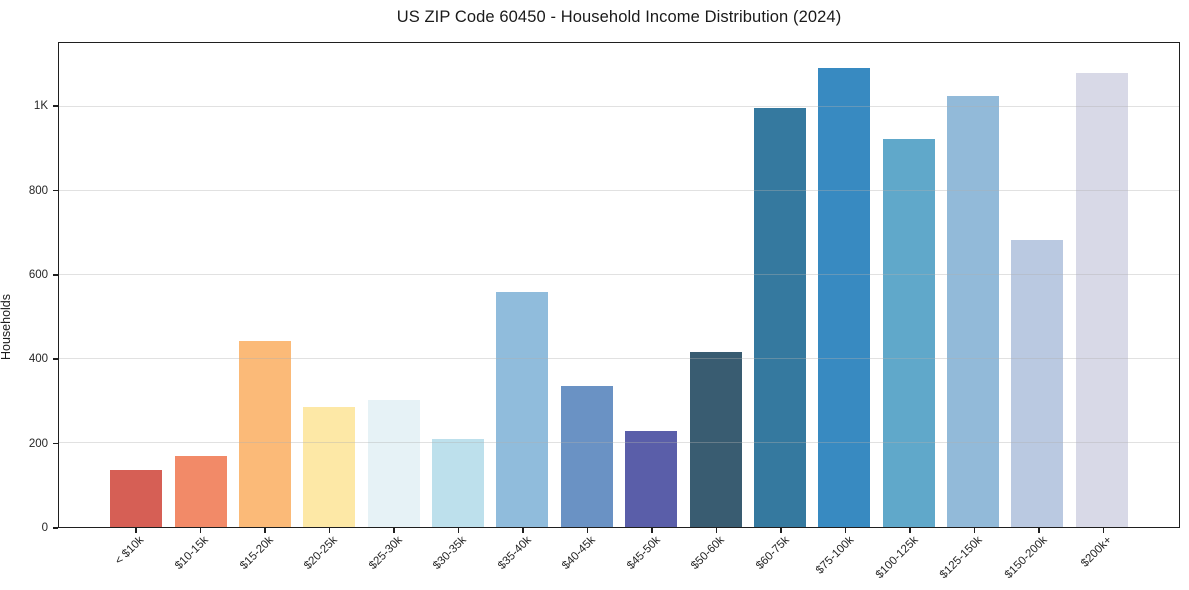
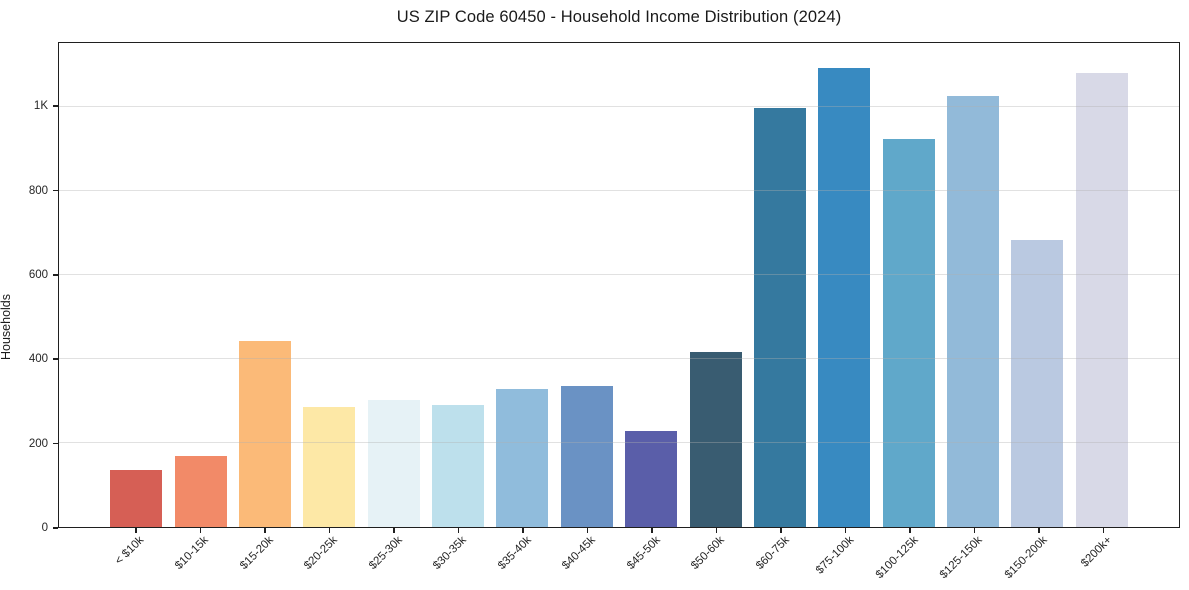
$30-35k: 210 -> 290
$35-40k: 560 -> 330
